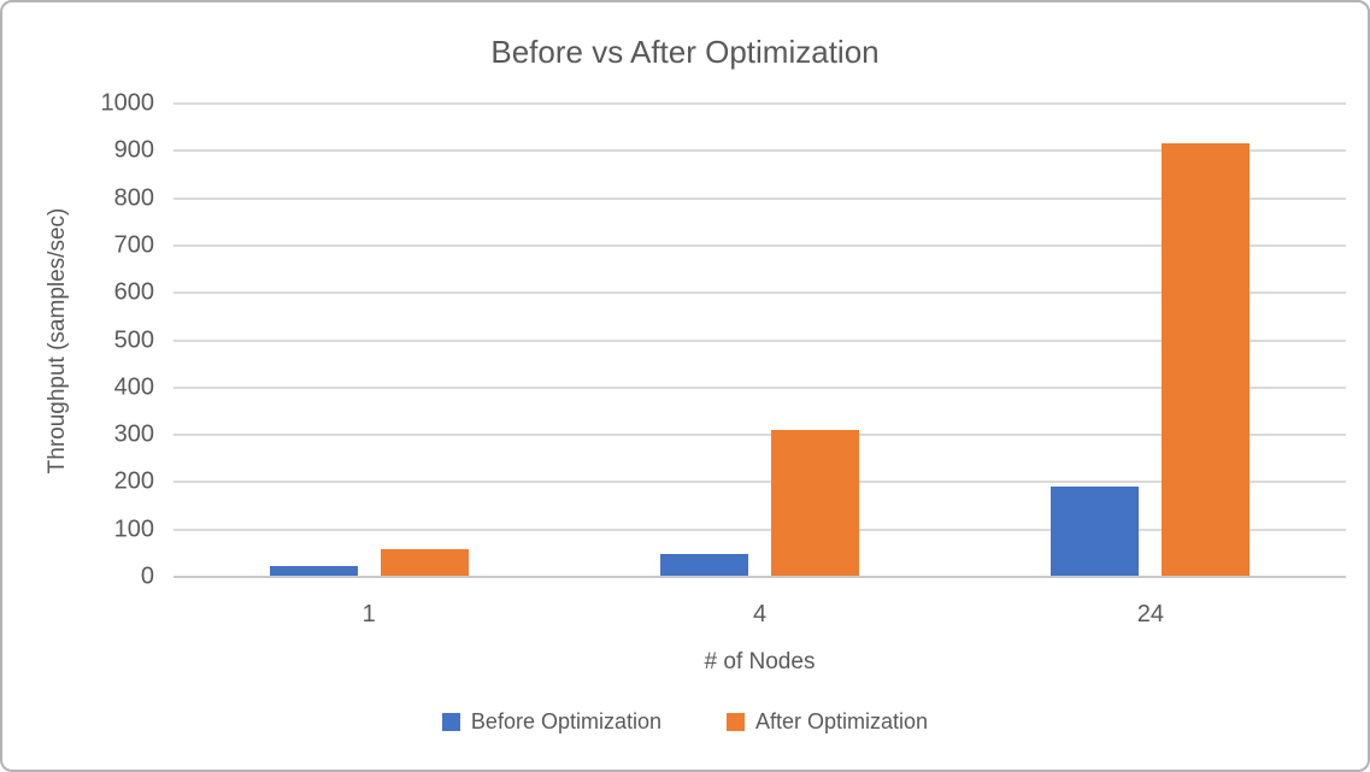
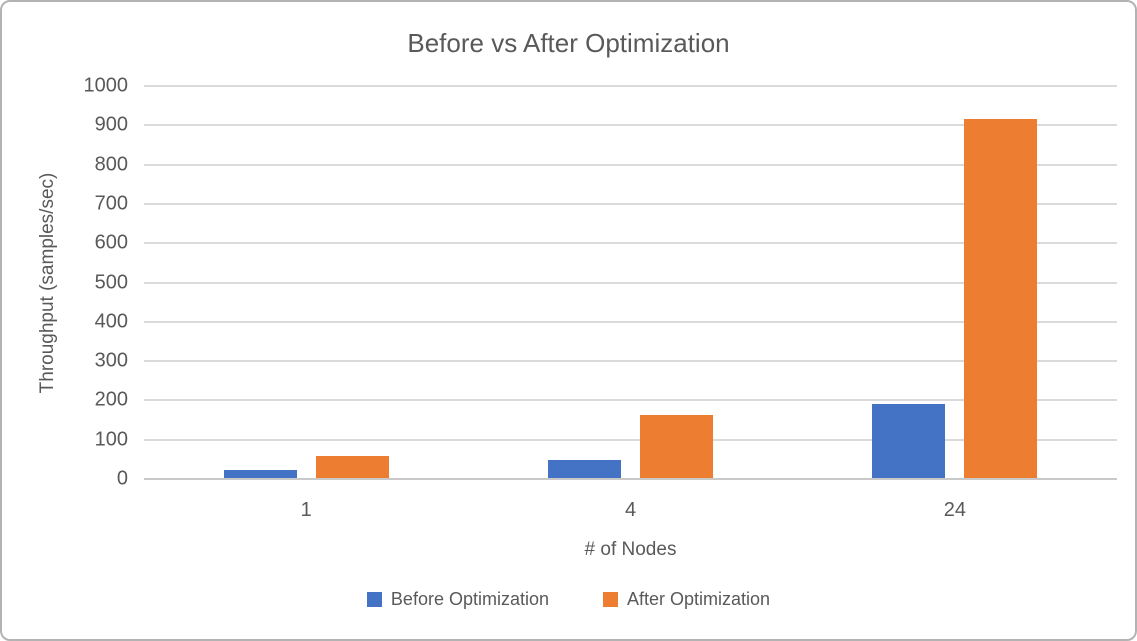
After Optimization/4: 310 -> 160
